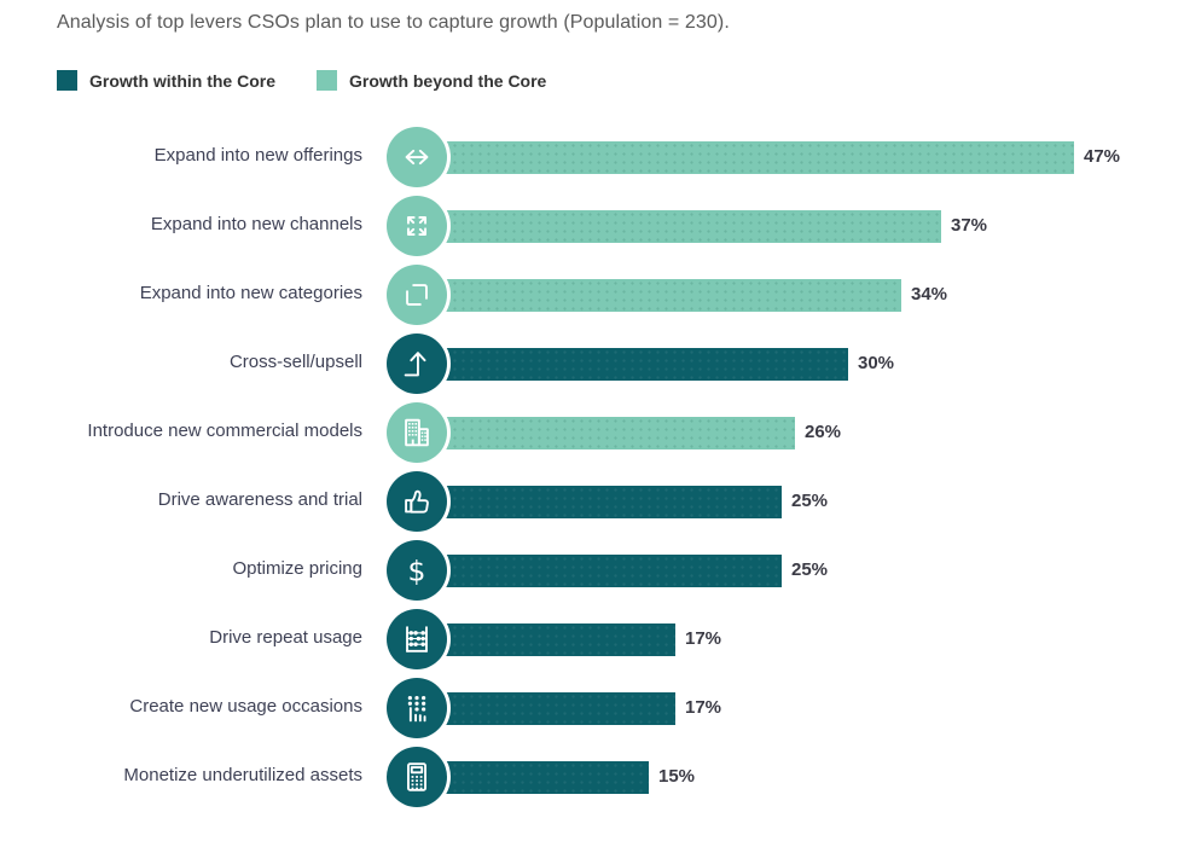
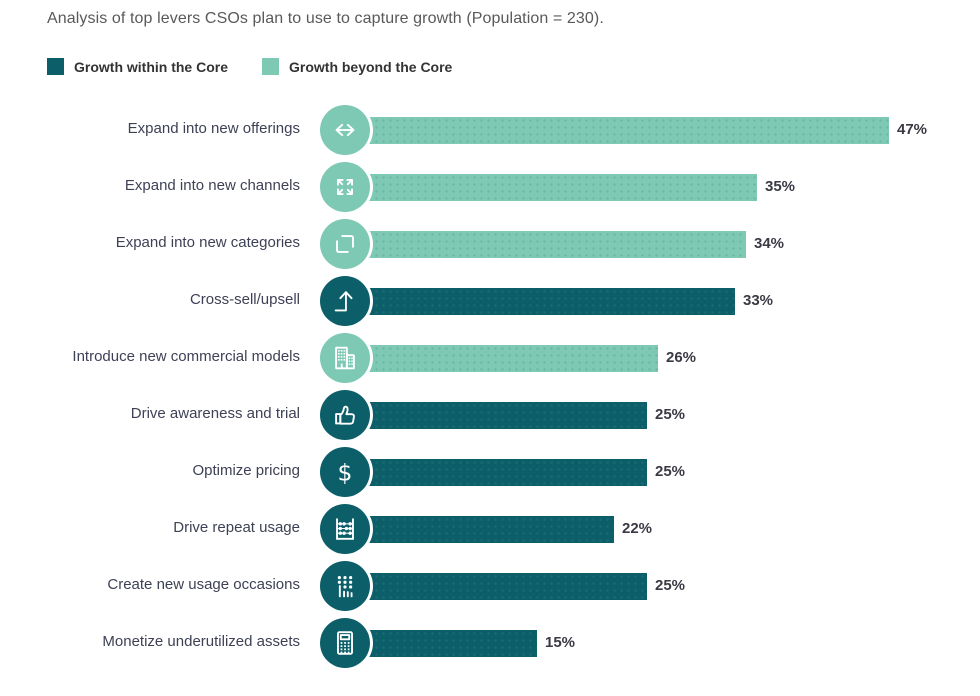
Expand into new channels: 37% -> 35%
Cross-sell/upsell: 30% -> 33%
Drive repeat usage: 17% -> 22%
Create new usage occasions: 17% -> 25%
